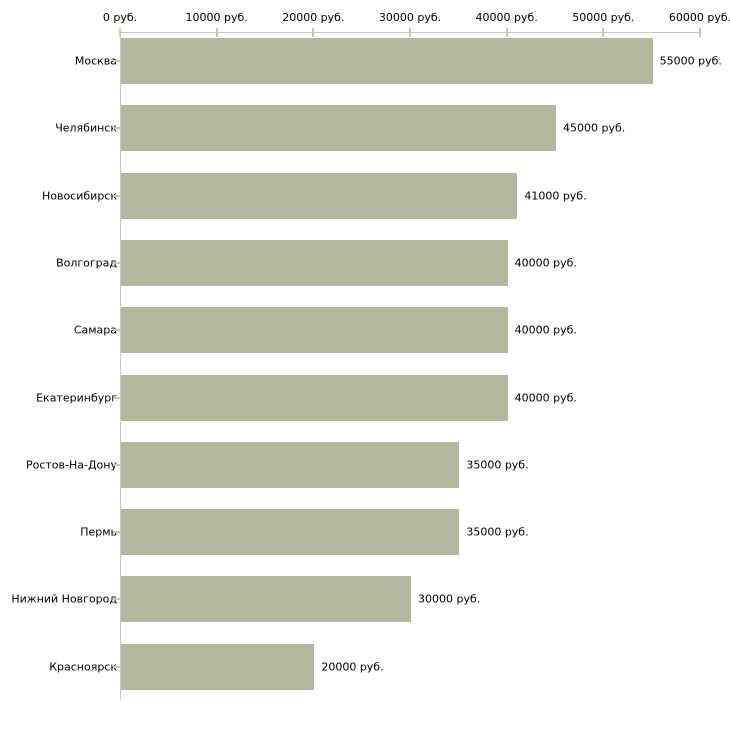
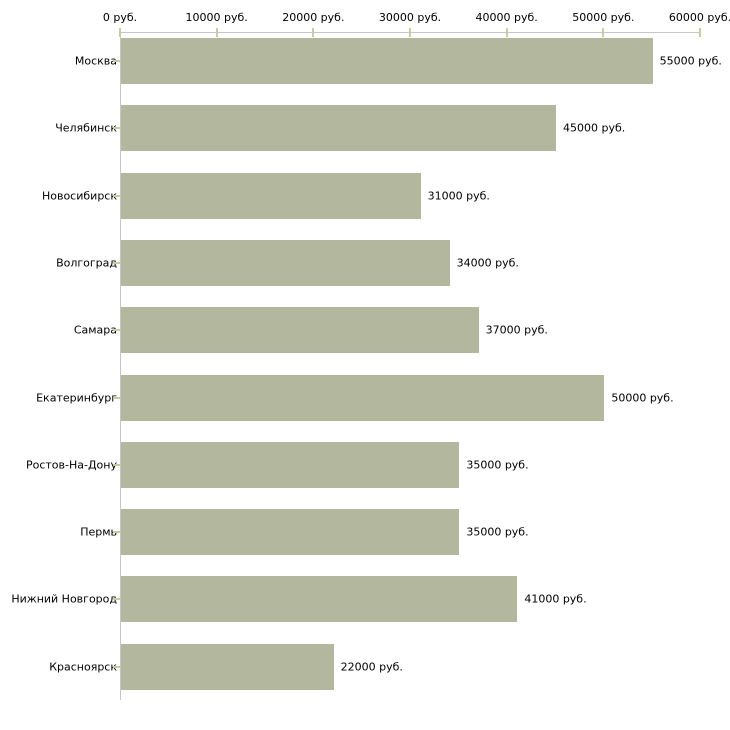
Новосибирск: 41000 -> 31000
Волгоград: 40000 -> 34000
Самара: 40000 -> 37000
Екатеринбург: 40000 -> 50000
Нижний Новгород: 30000 -> 41000
Красноярск: 20000 -> 22000
